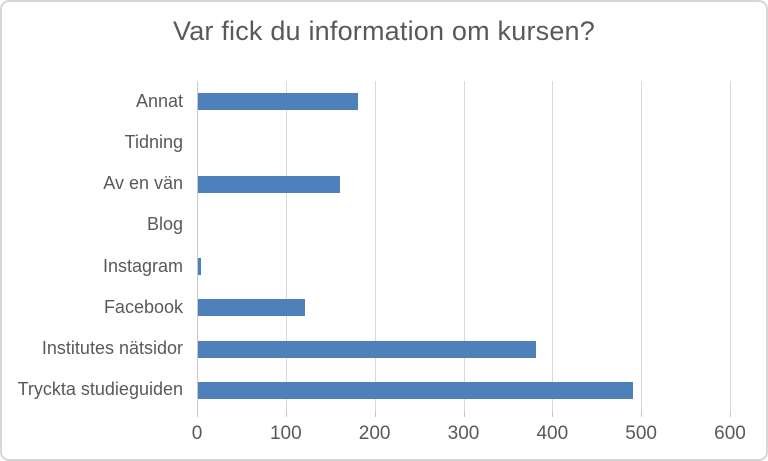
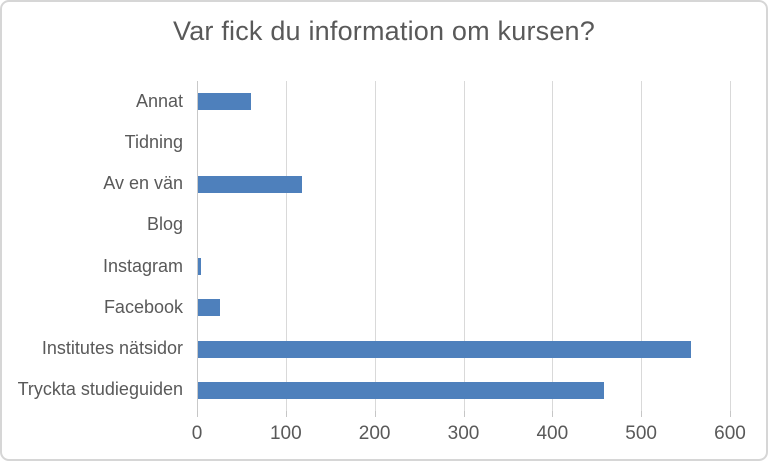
Annat: 180 -> 60
Av en vän: 160 -> 120
Facebook: 120 -> 20
Institutes nätsidor: 380 -> 560
Tryckta studieguiden: 490 -> 460
